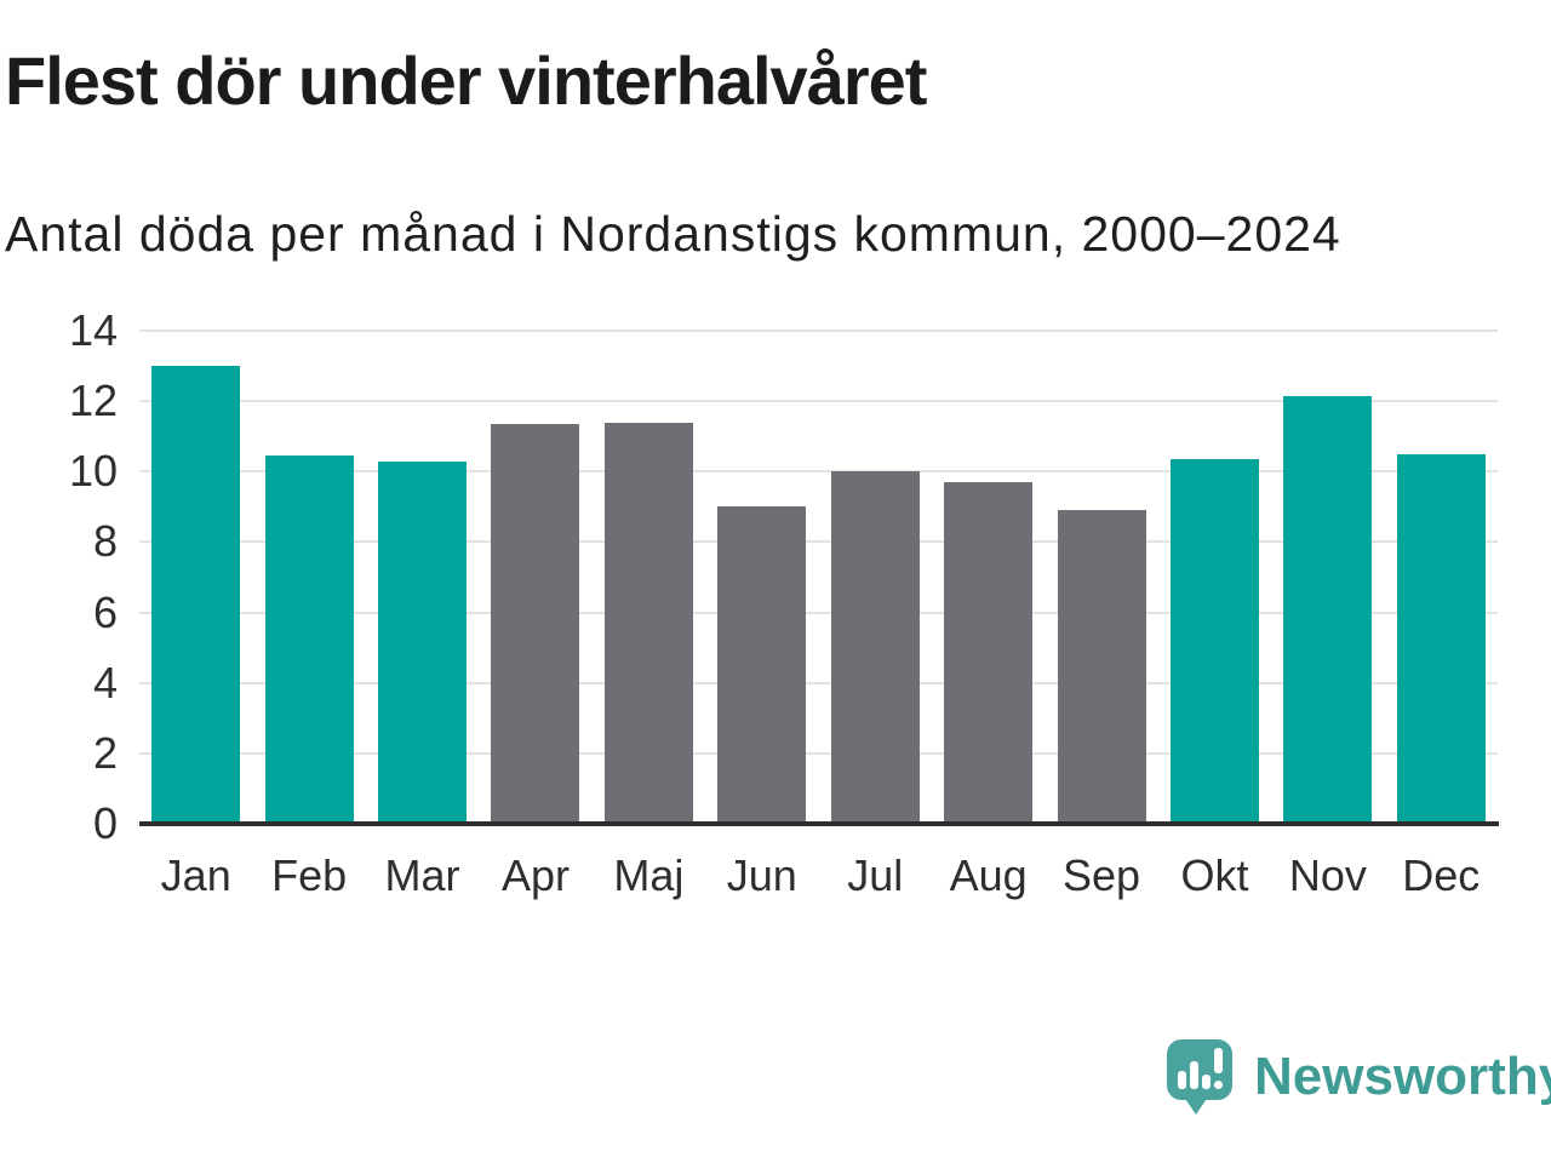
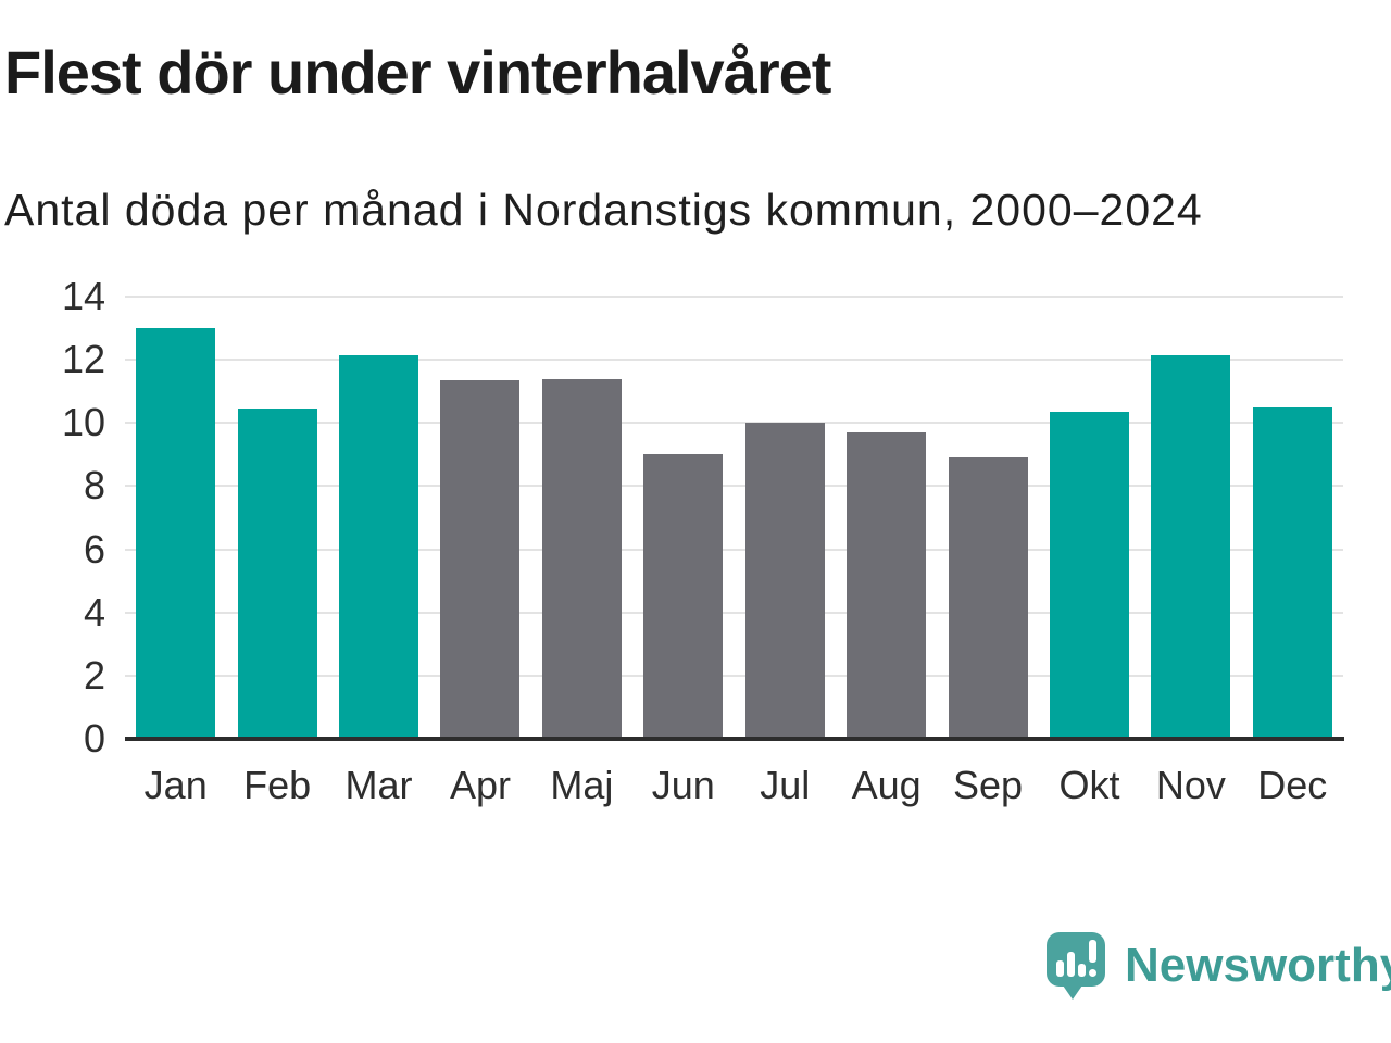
Mar: 10.3 -> 12.2
